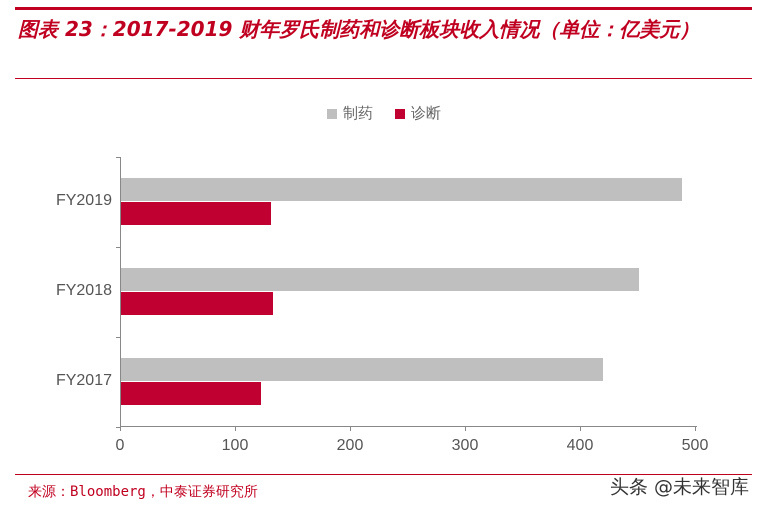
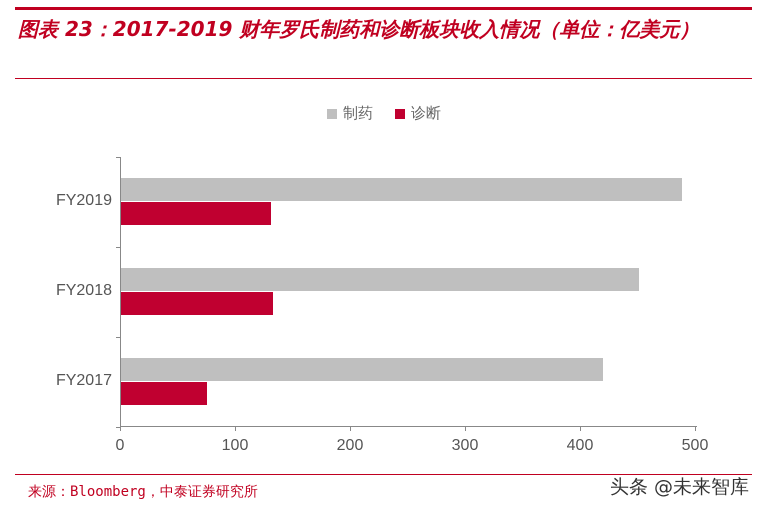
诊断/FY2017: 122 -> 75
